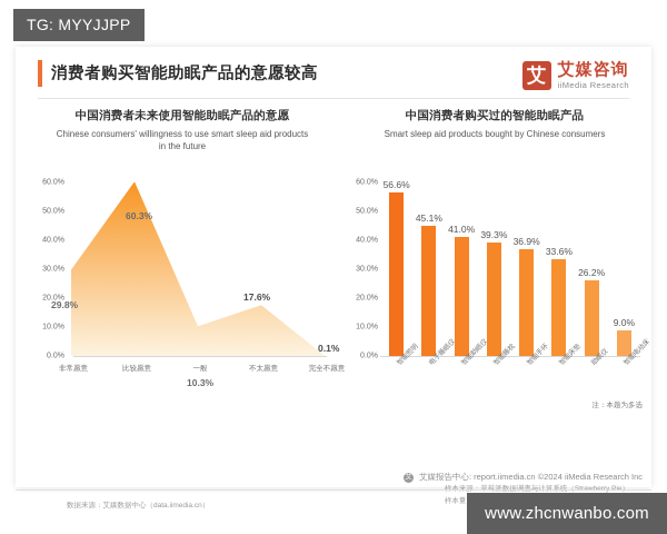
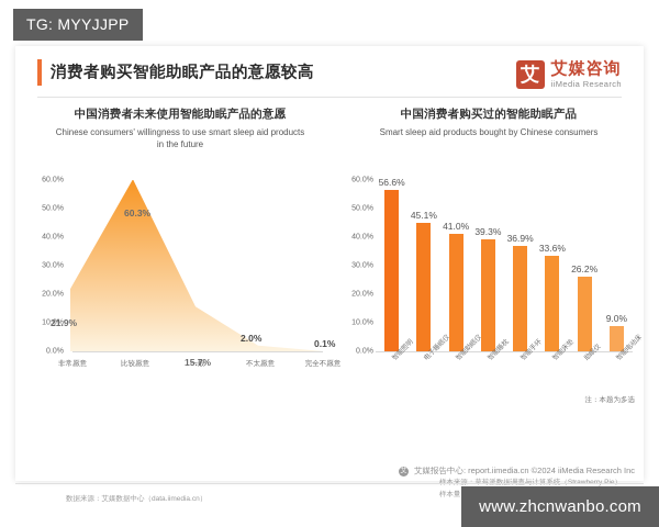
中国消费者未来使用智能助眠产品的意愿/非常愿意: 29.8% -> 21.9%
中国消费者未来使用智能助眠产品的意愿/一般: 10.3% -> 15.7%
中国消费者未来使用智能助眠产品的意愿/不太愿意: 17.6% -> 2.0%
